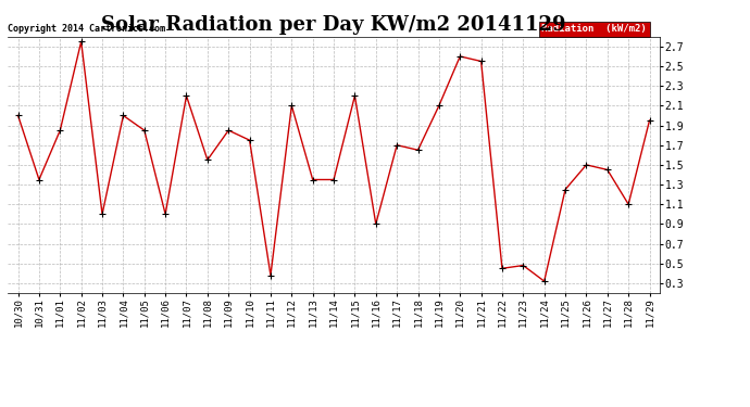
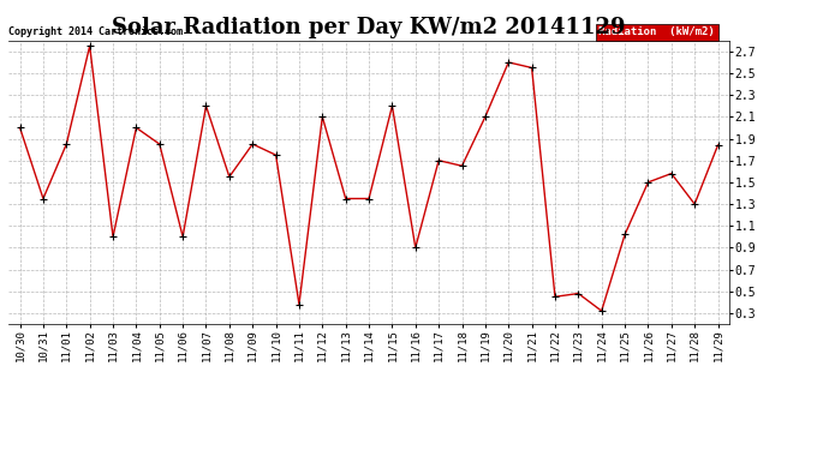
11/25: 1.25 -> 1.02
11/27: 1.45 -> 1.58
11/28: 1.10 -> 1.30
11/29: 1.95 -> 1.84
